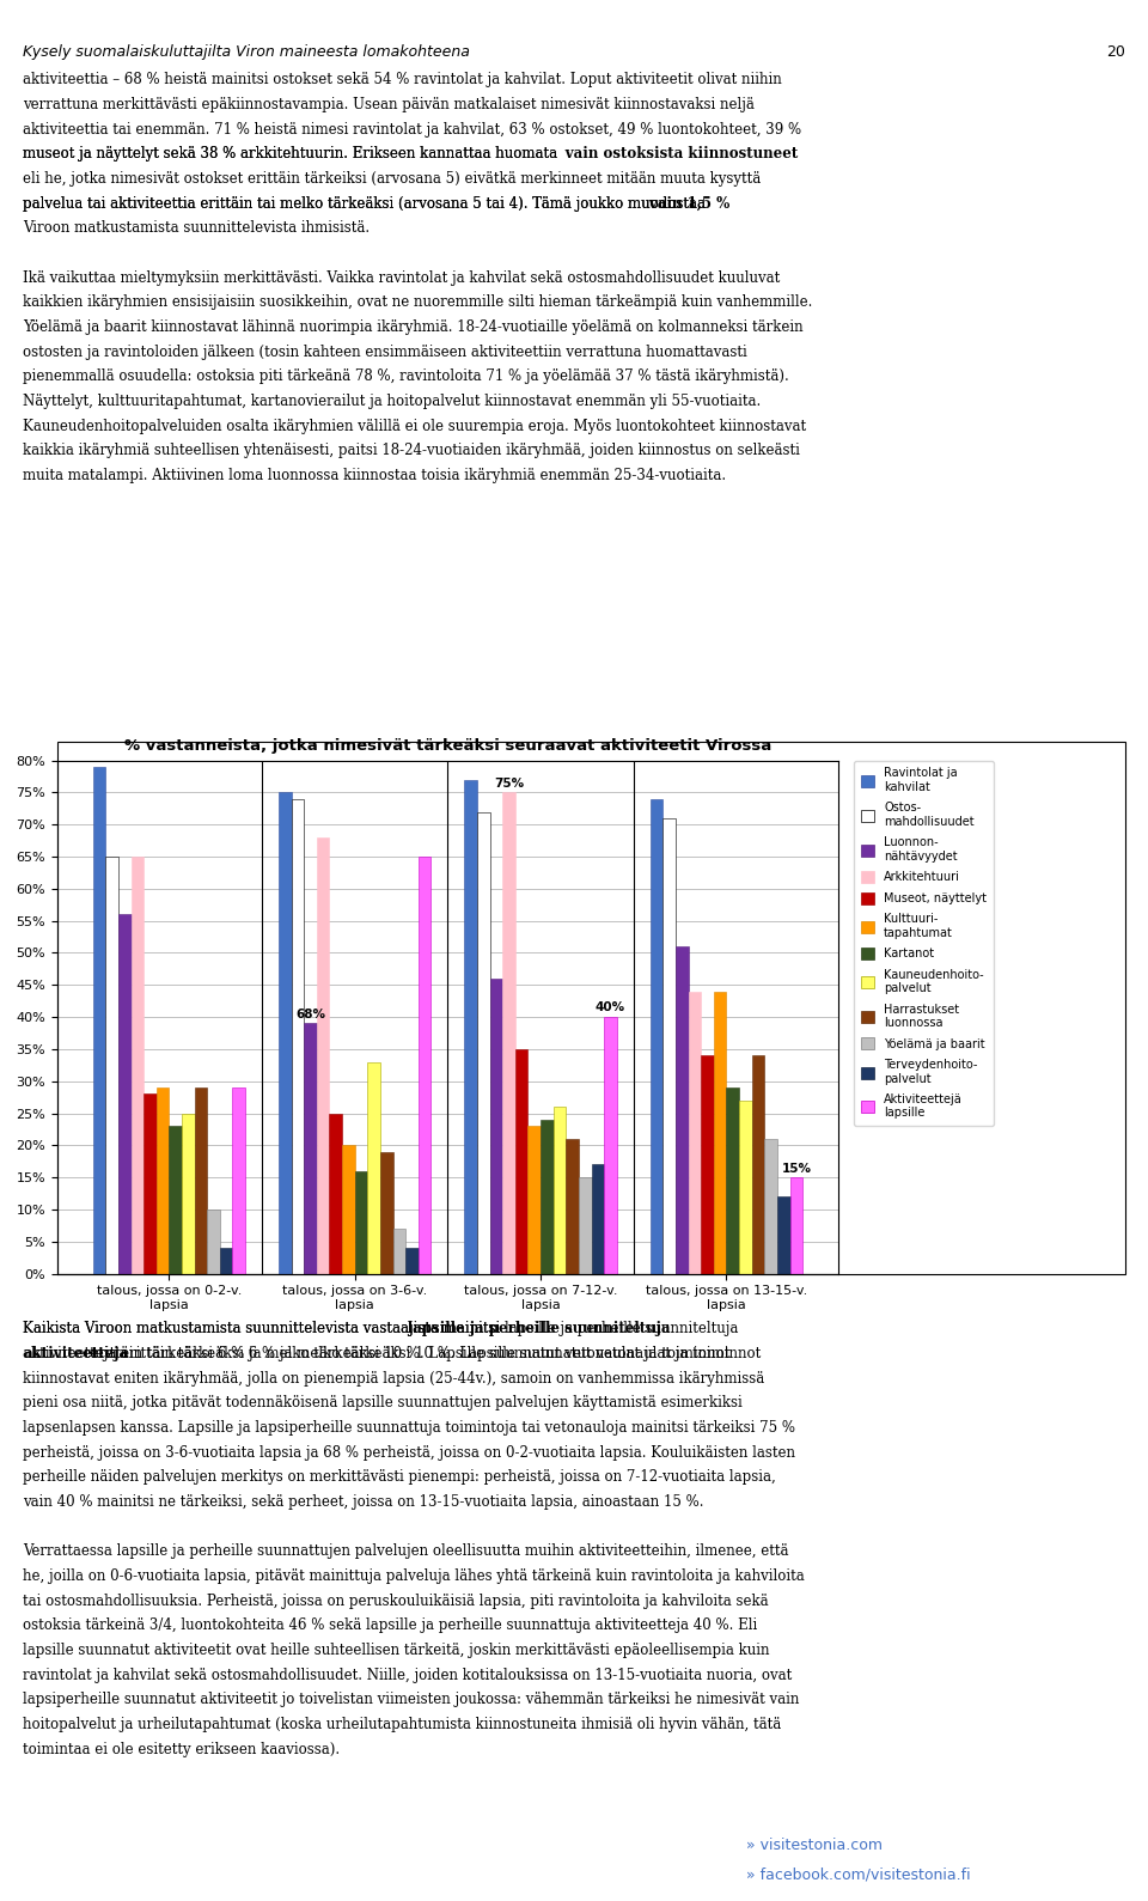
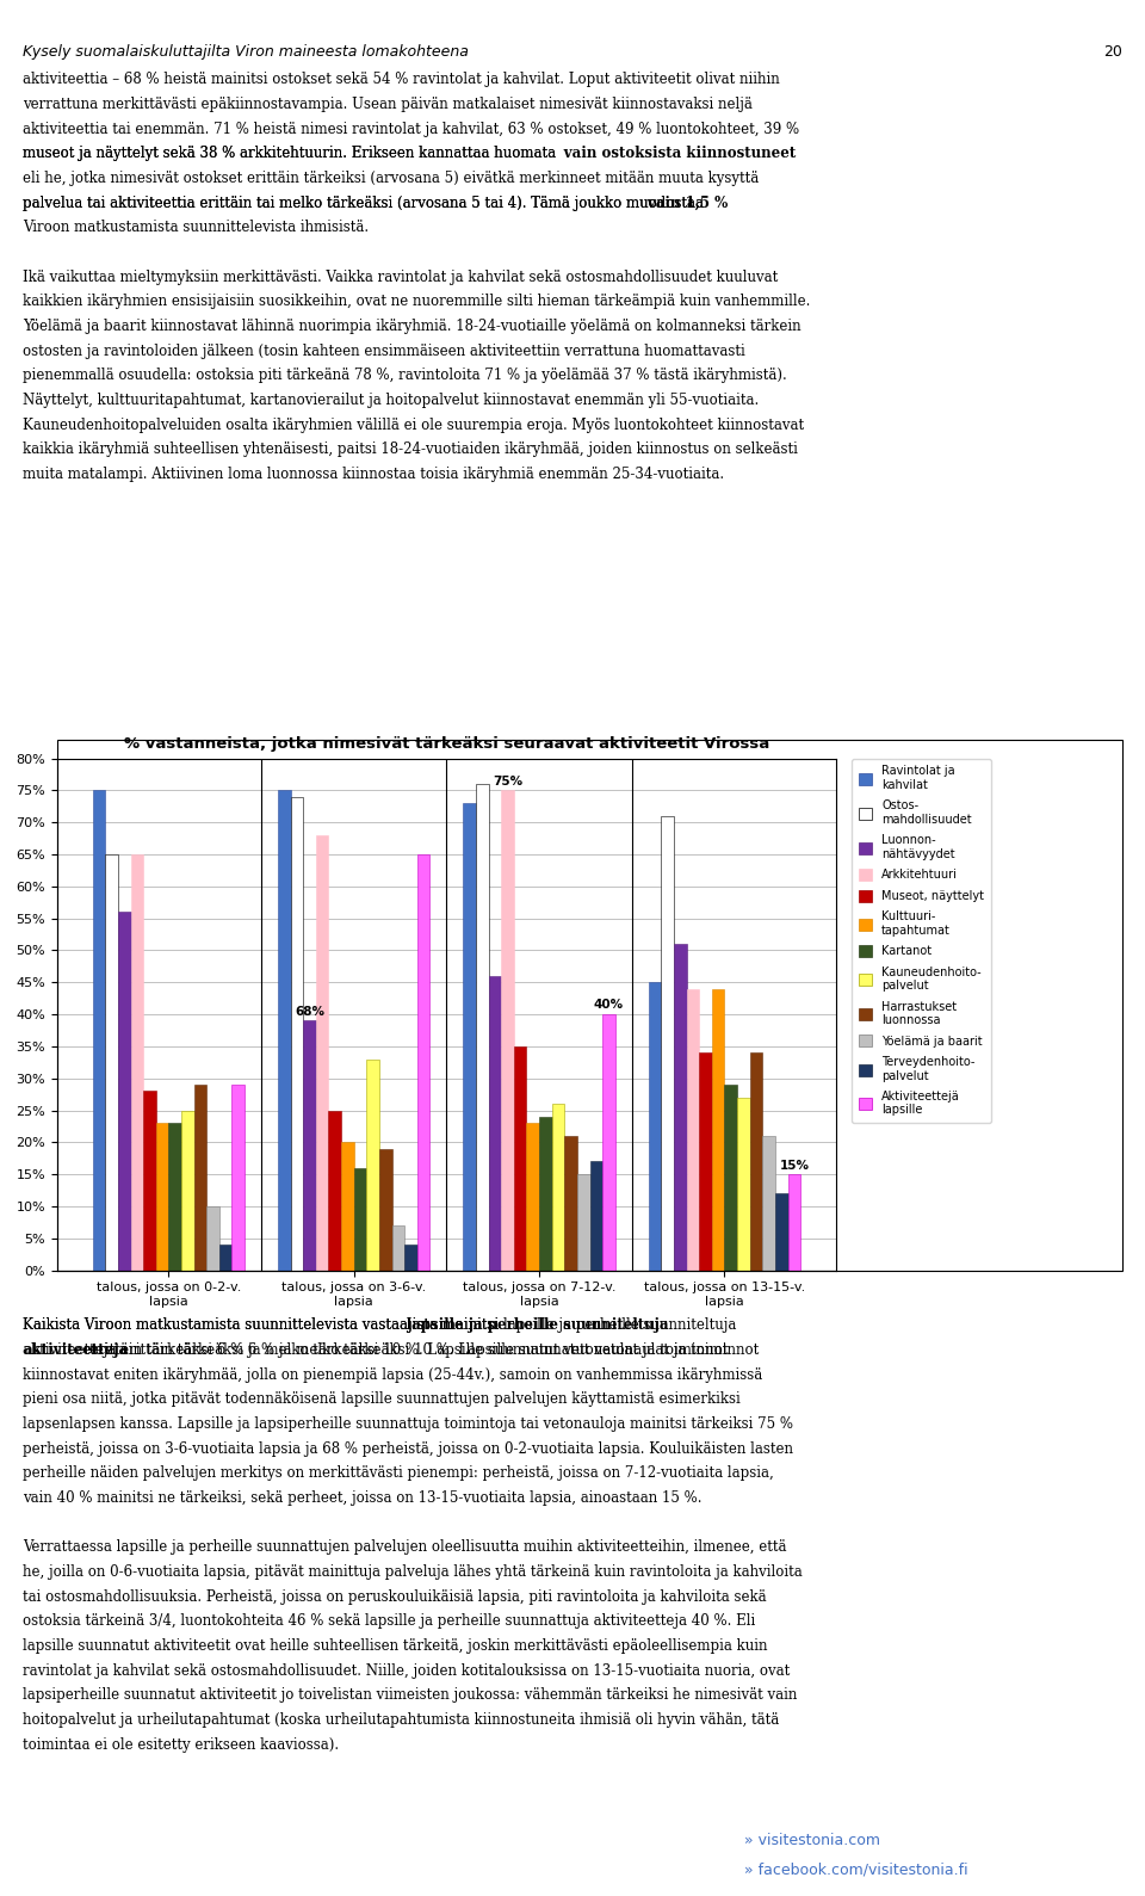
Ravintolat ja kahvilat/talous, jossa on 0-2-v. lapsia: 79% -> 75%
Kulttuuri- tapahtumat/talous, jossa on 0-2-v. lapsia: 29% -> 23%
Ravintolat ja kahvilat/talous, jossa on 7-12-v. lapsia: 77% -> 73%
Ostos- mahdollisuudet/talous, jossa on 7-12-v. lapsia: 72% -> 76%
Ravintolat ja kahvilat/talous, jossa on 13-15-v. lapsia: 74% -> 45%
